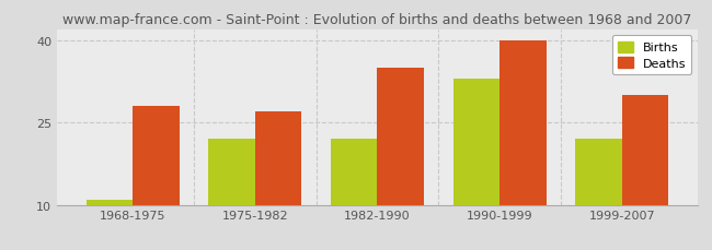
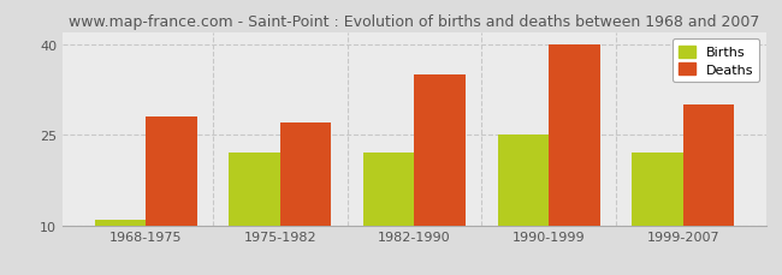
Births/1990-1999: 33 -> 25
